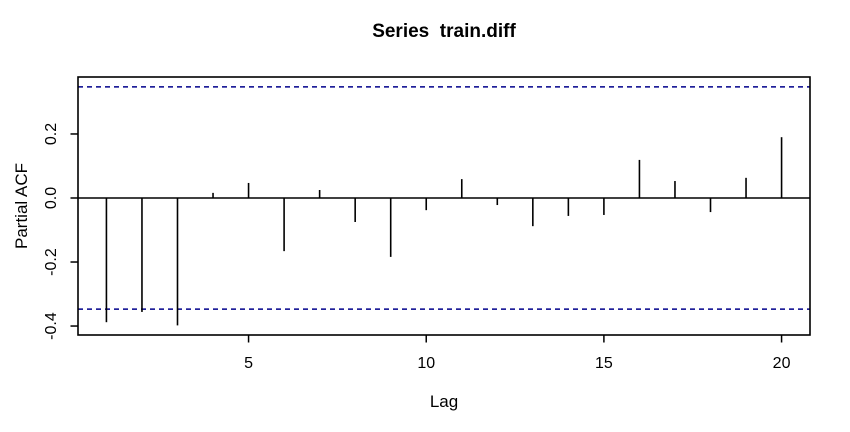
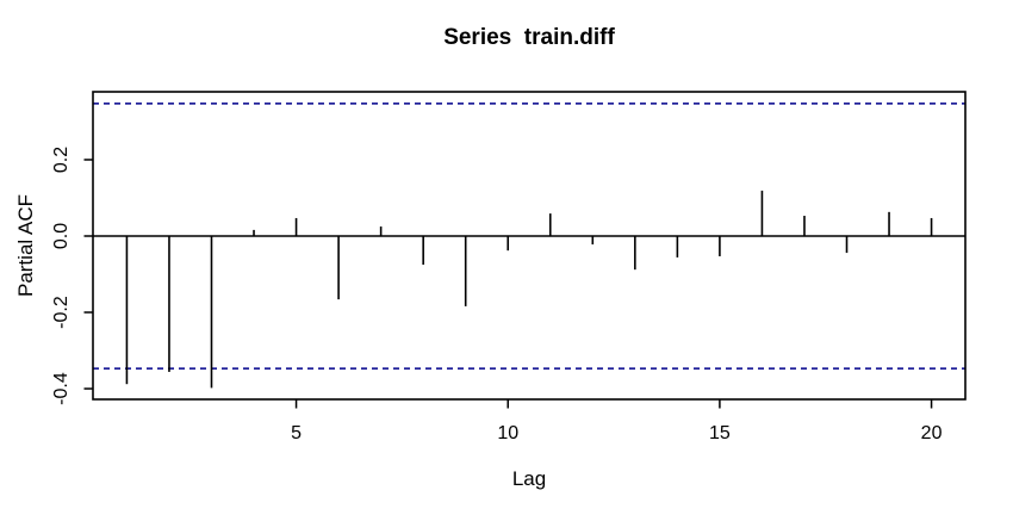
20: 0.19 -> 0.05
